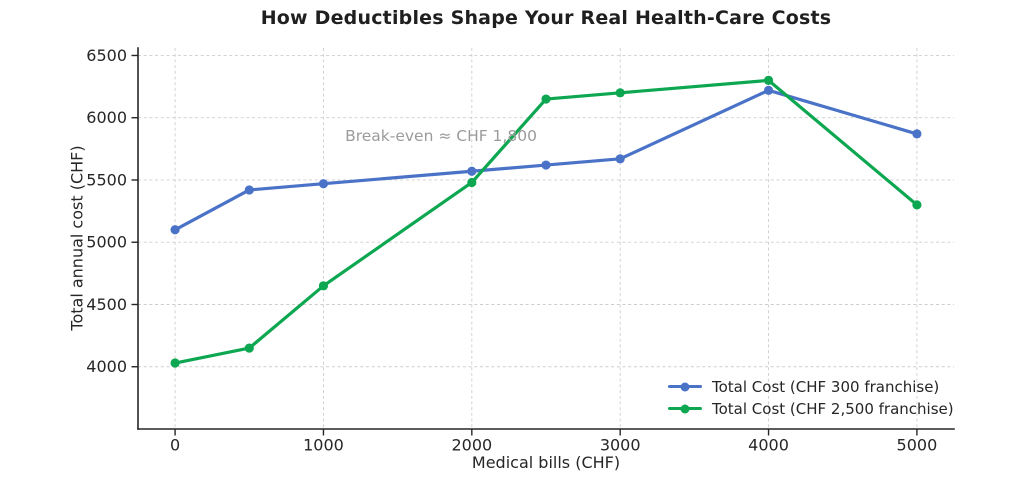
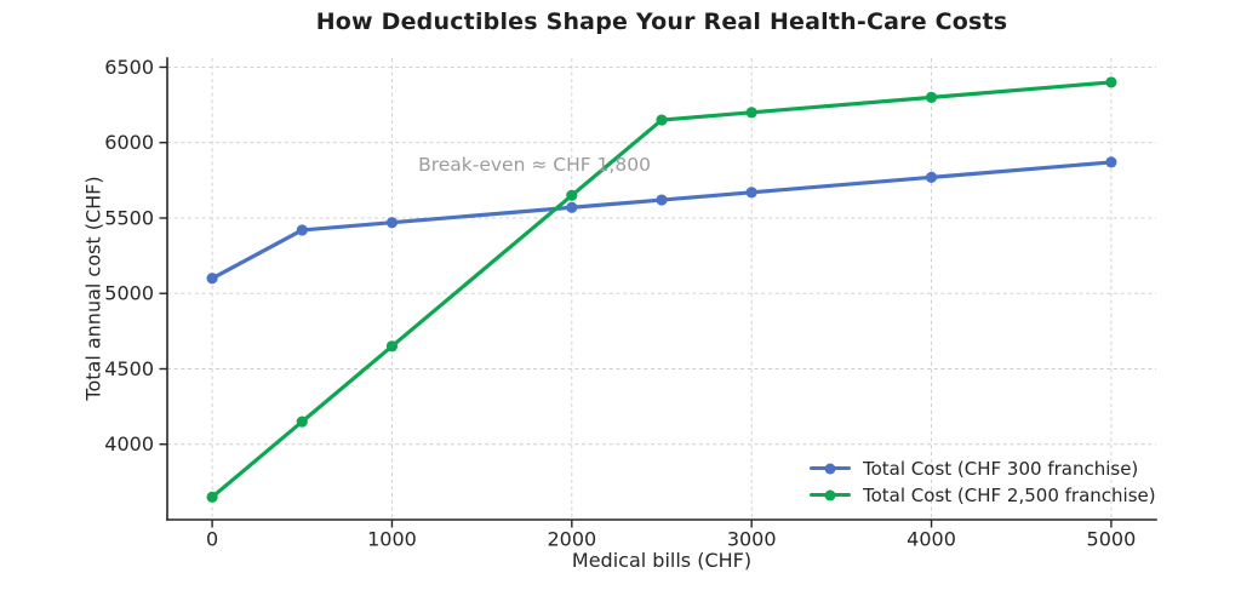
Total Cost (CHF 2,500 franchise)/0: 4030 -> 3650
Total Cost (CHF 2,500 franchise)/2000: 5480 -> 5650
Total Cost (CHF 300 franchise)/4000: 6220 -> 5770
Total Cost (CHF 2,500 franchise)/5000: 5300 -> 6400
